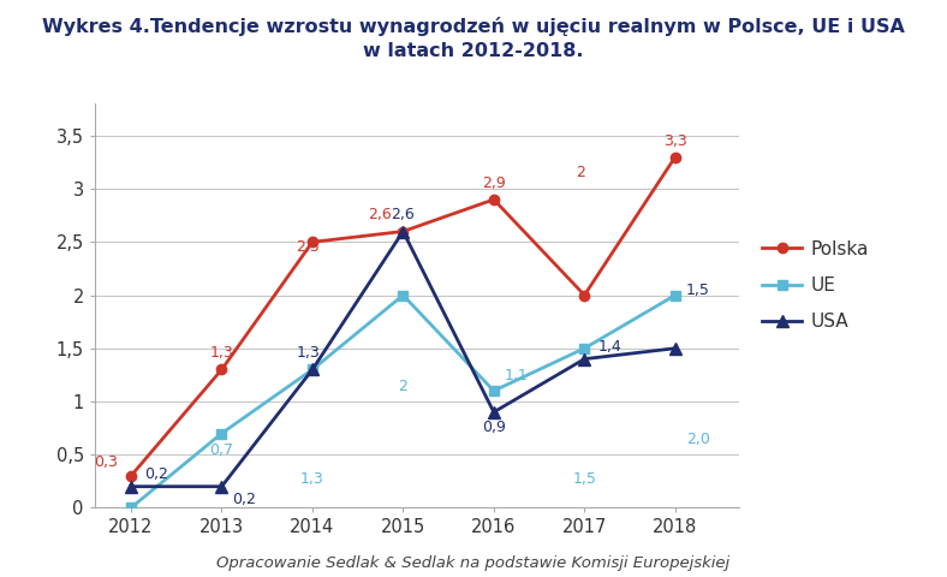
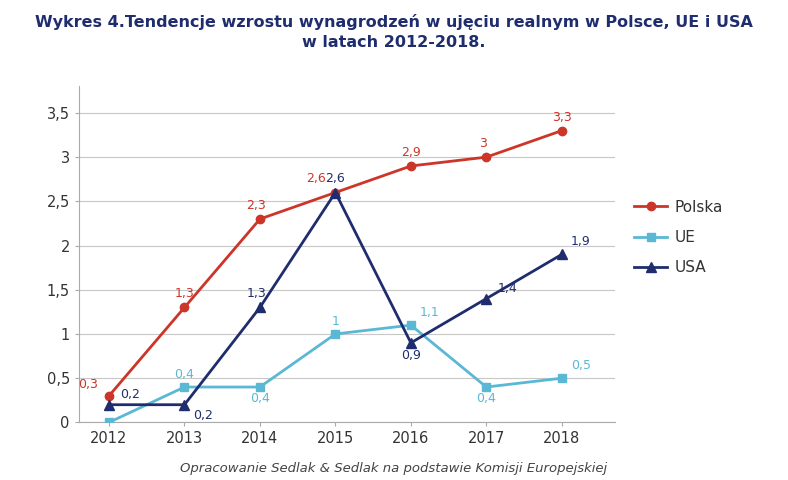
UE/2013: 0,7 -> 0,4
Polska/2014: 2,5 -> 2,3
UE/2014: 1,3 -> 0,4
UE/2015: 2 -> 1
Polska/2017: 2 -> 3
UE/2017: 1,5 -> 0,4
UE/2018: 2,0 -> 0,5
USA/2018: 1,5 -> 1,9
